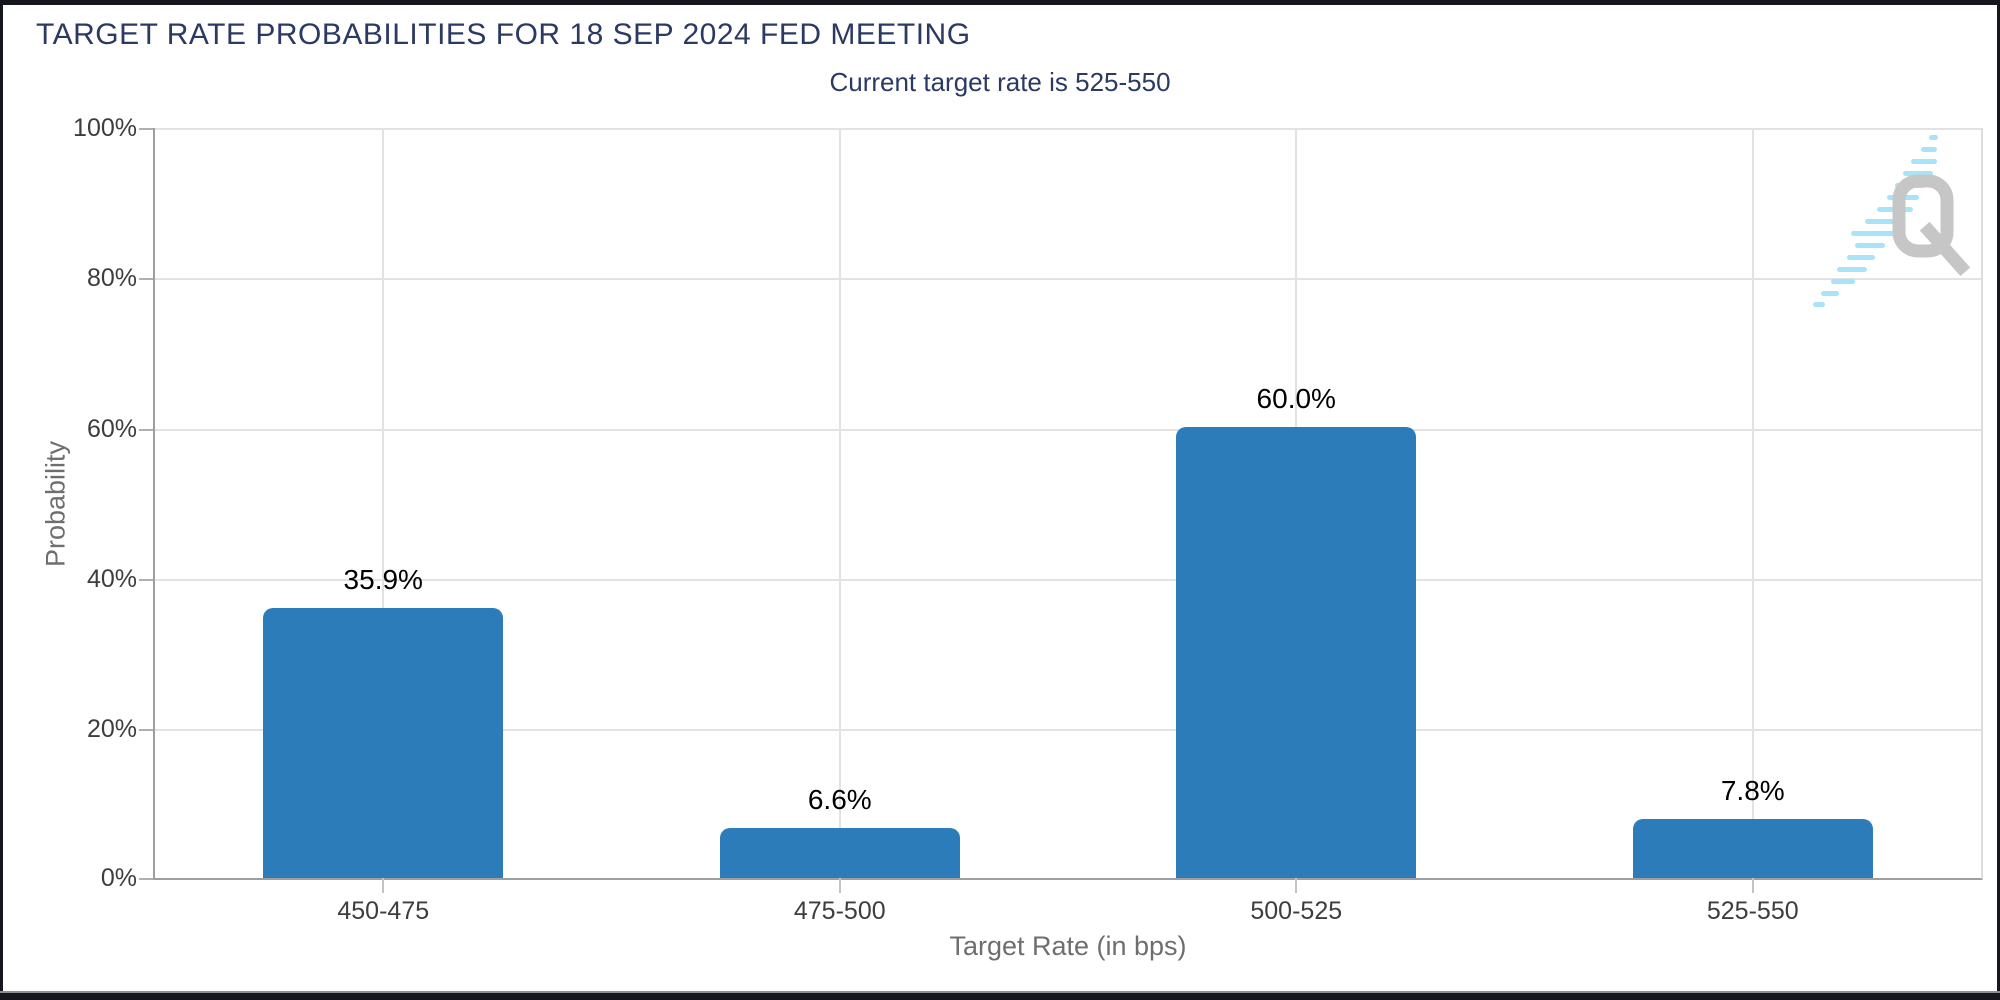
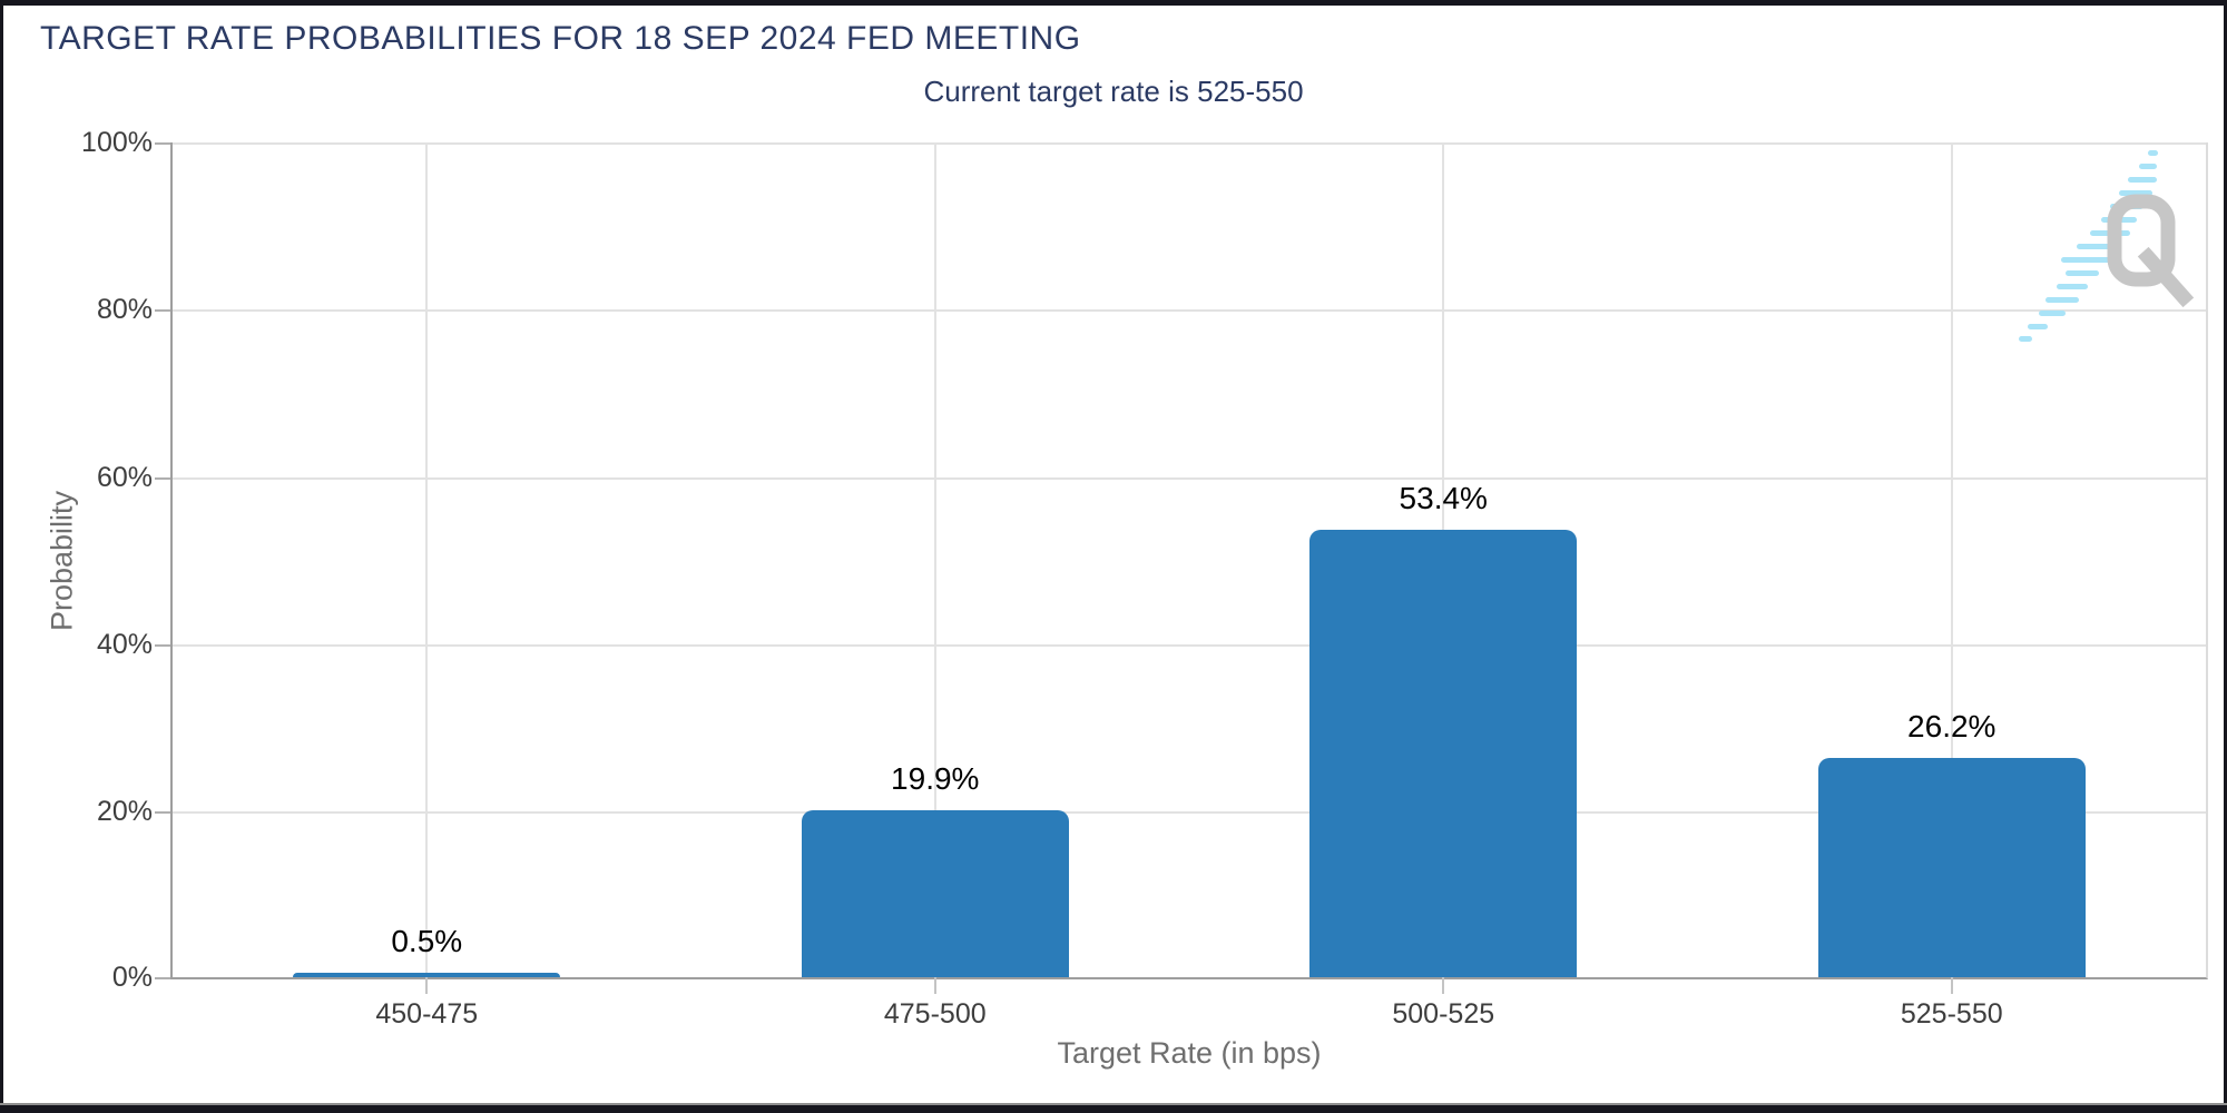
450-475: 35.9% -> 0.5%
475-500: 6.6% -> 19.9%
500-525: 60.0% -> 53.4%
525-550: 7.8% -> 26.2%
